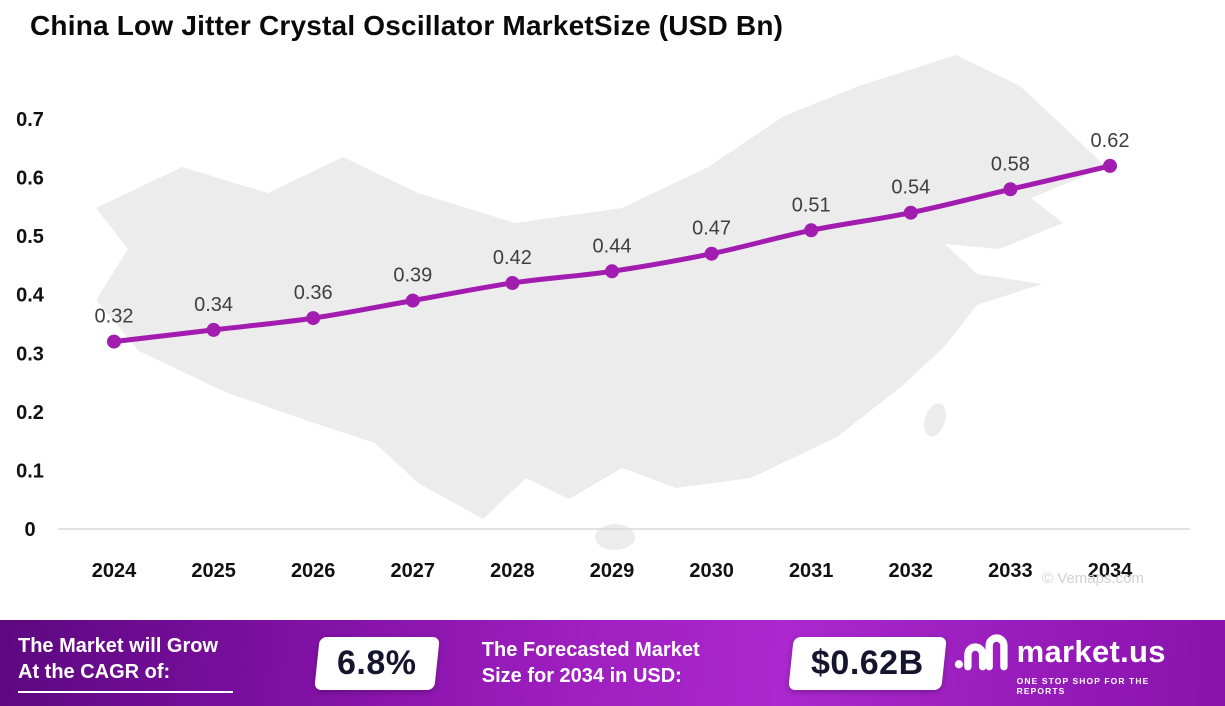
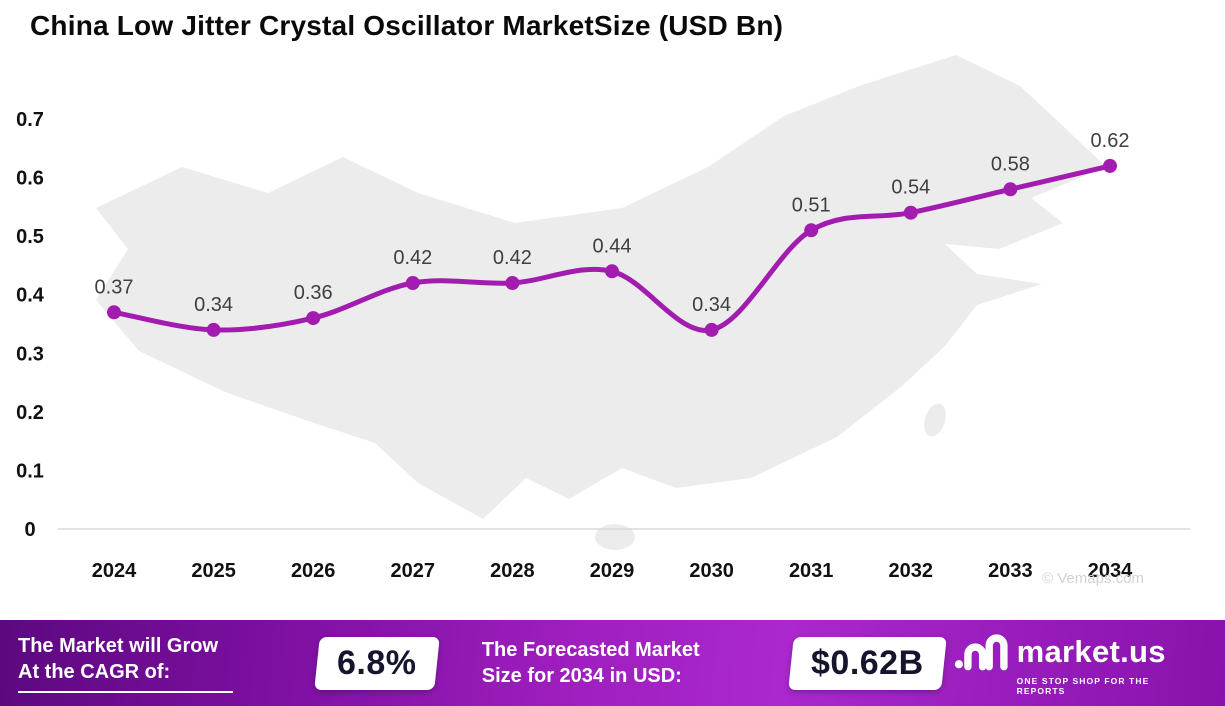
2024: 0.32 -> 0.37
2027: 0.39 -> 0.42
2030: 0.47 -> 0.34
